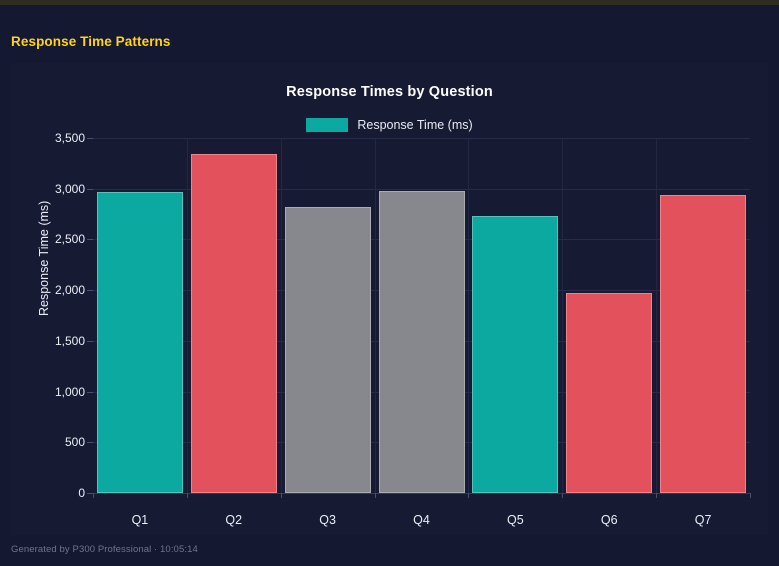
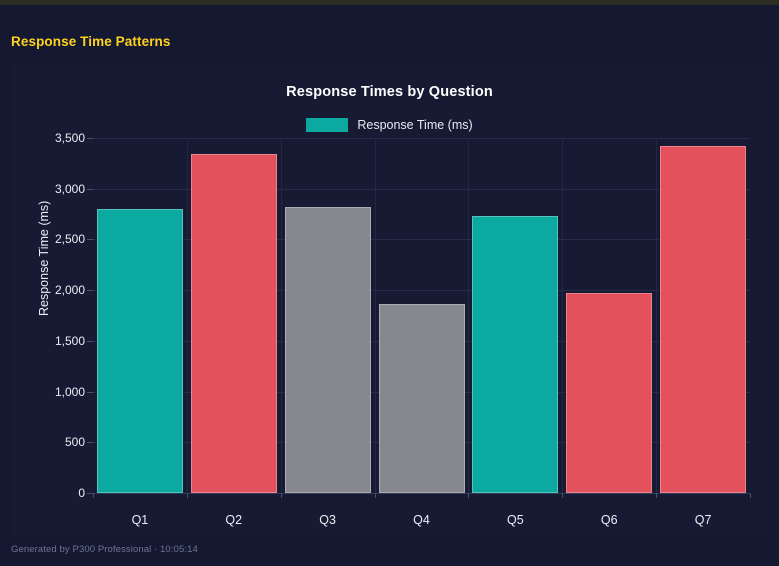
Q1: 2970 -> 2800
Q4: 2980 -> 1860
Q7: 2940 -> 3420
